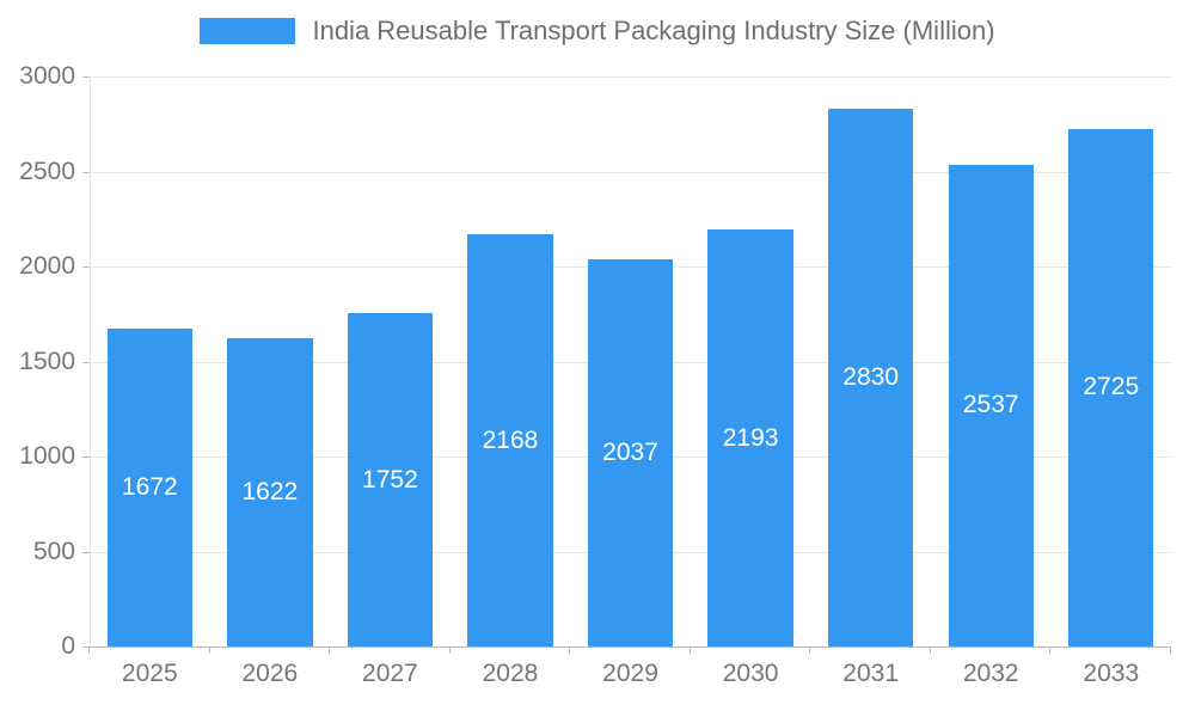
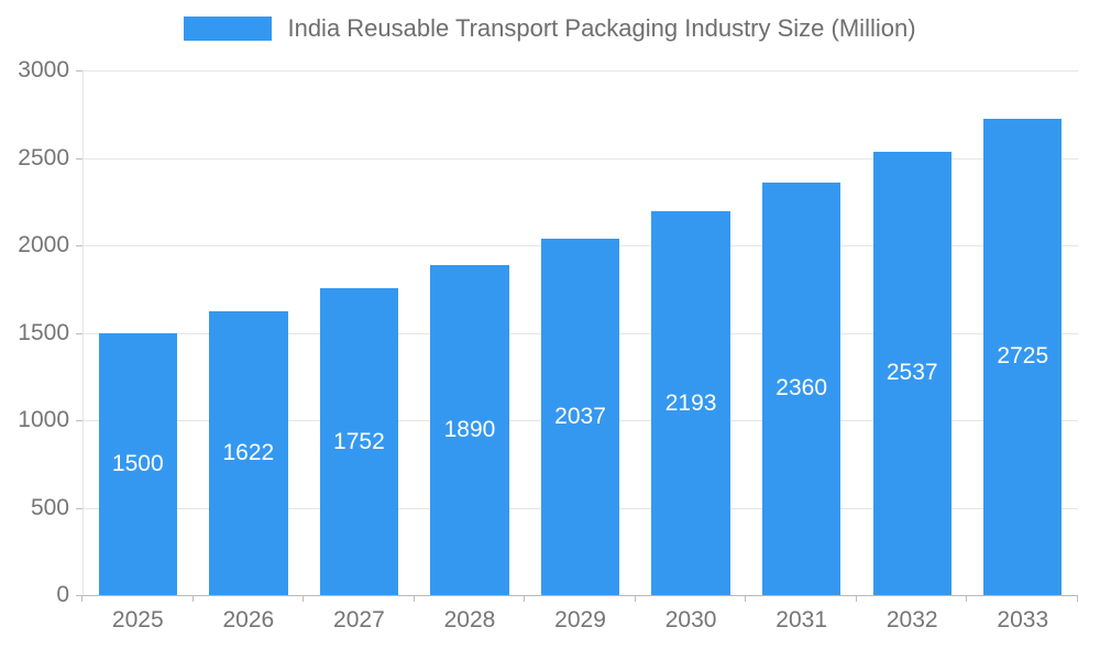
2025: 1672 -> 1500
2028: 2168 -> 1890
2031: 2830 -> 2360
